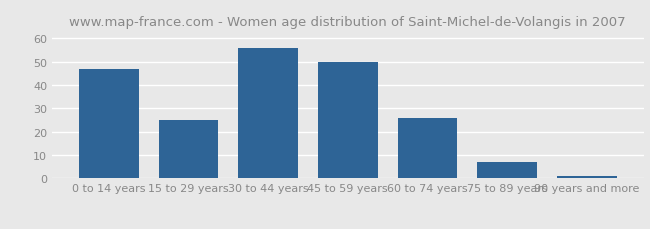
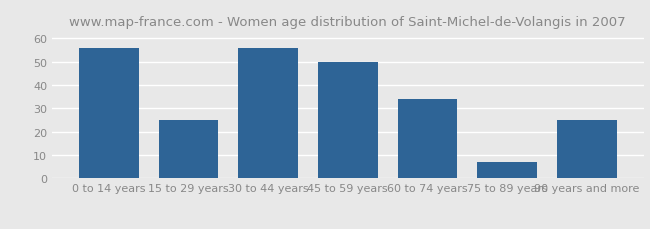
0 to 14 years: 47 -> 56
60 to 74 years: 26 -> 34
90 years and more: 1 -> 25
